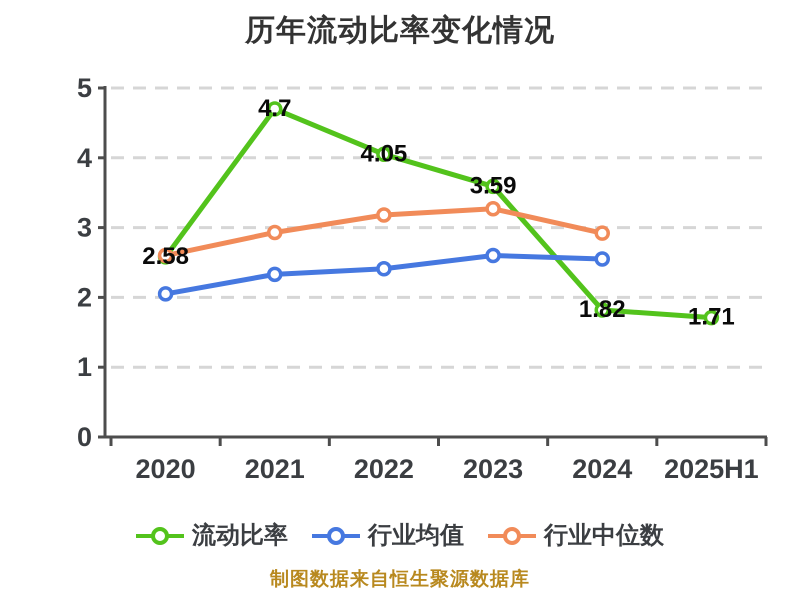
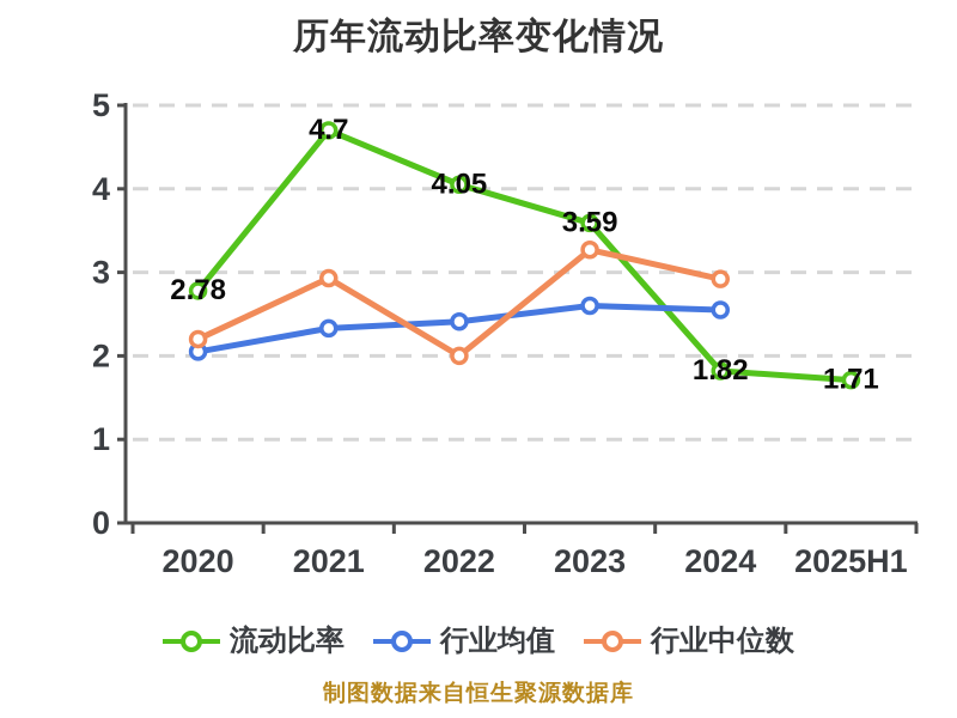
流动比率/2020: 2.58 -> 2.78
行业中位数/2020: 2.6 -> 2.2
行业中位数/2022: 3.2 -> 2.0
